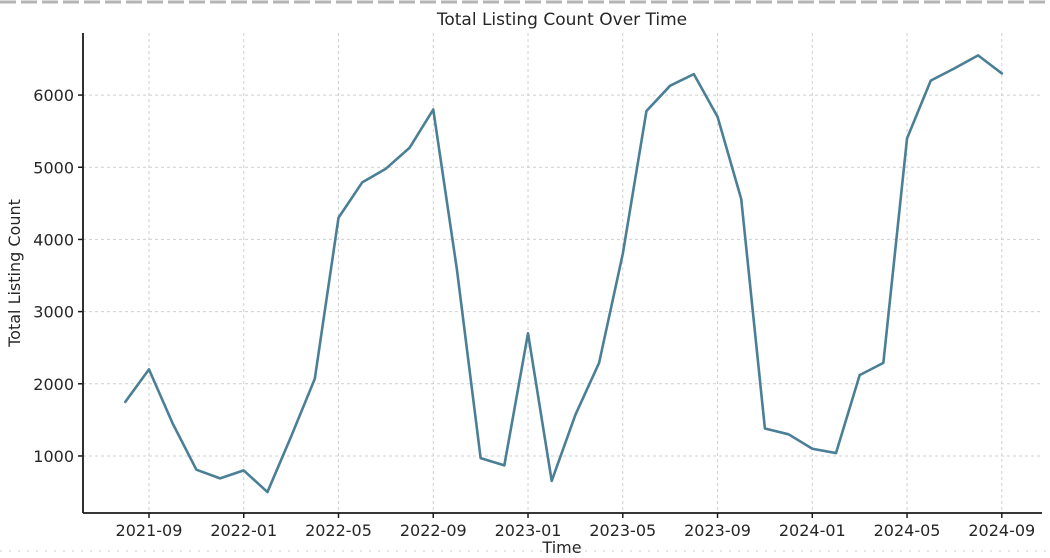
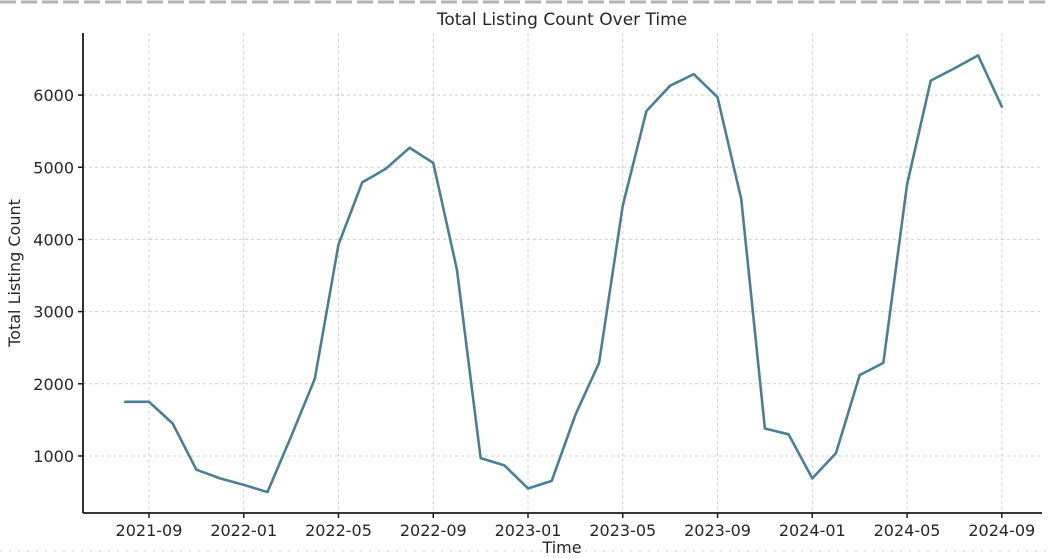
2021-09: 2200 -> 1800
2022-01: 800 -> 600
2022-05: 4300 -> 3900
2022-09: 5800 -> 5100
2023-01: 2700 -> 600
2023-05: 3800 -> 4500
2023-09: 5700 -> 6000
2024-01: 1100 -> 700
2024-05: 5400 -> 4800
2024-09: 6300 -> 5800
